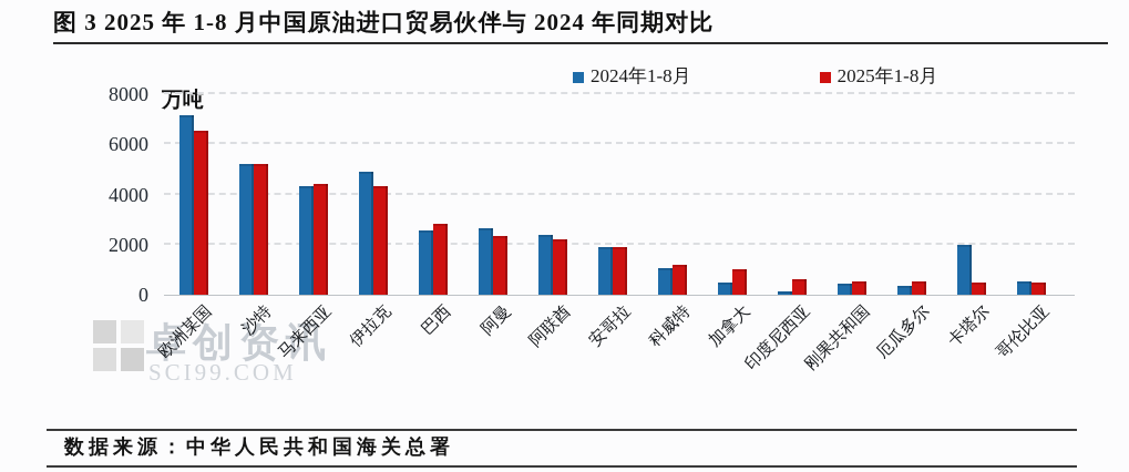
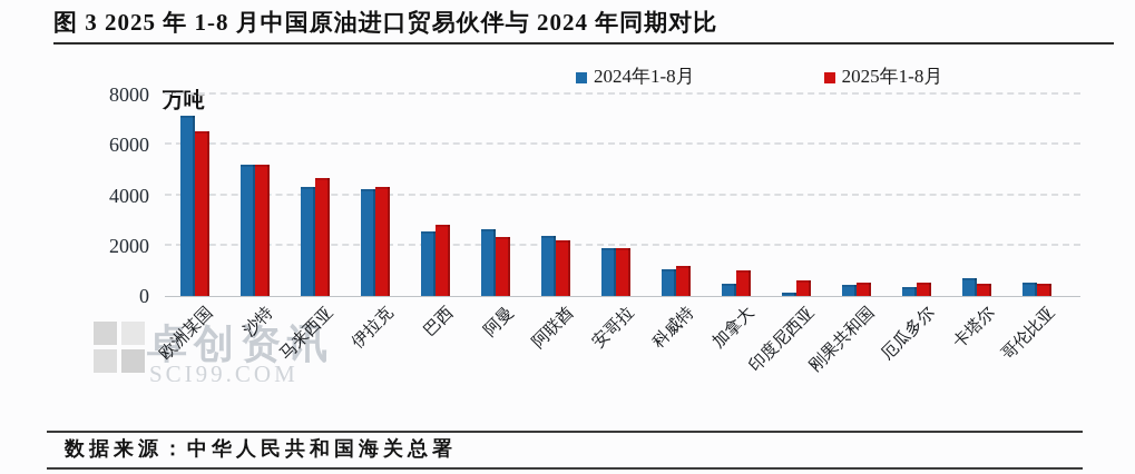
2025年1-8月/马来西亚: 4400 -> 4700
2024年1-8月/伊拉克: 4900 -> 4200
2024年1-8月/卡塔尔: 2000 -> 700
